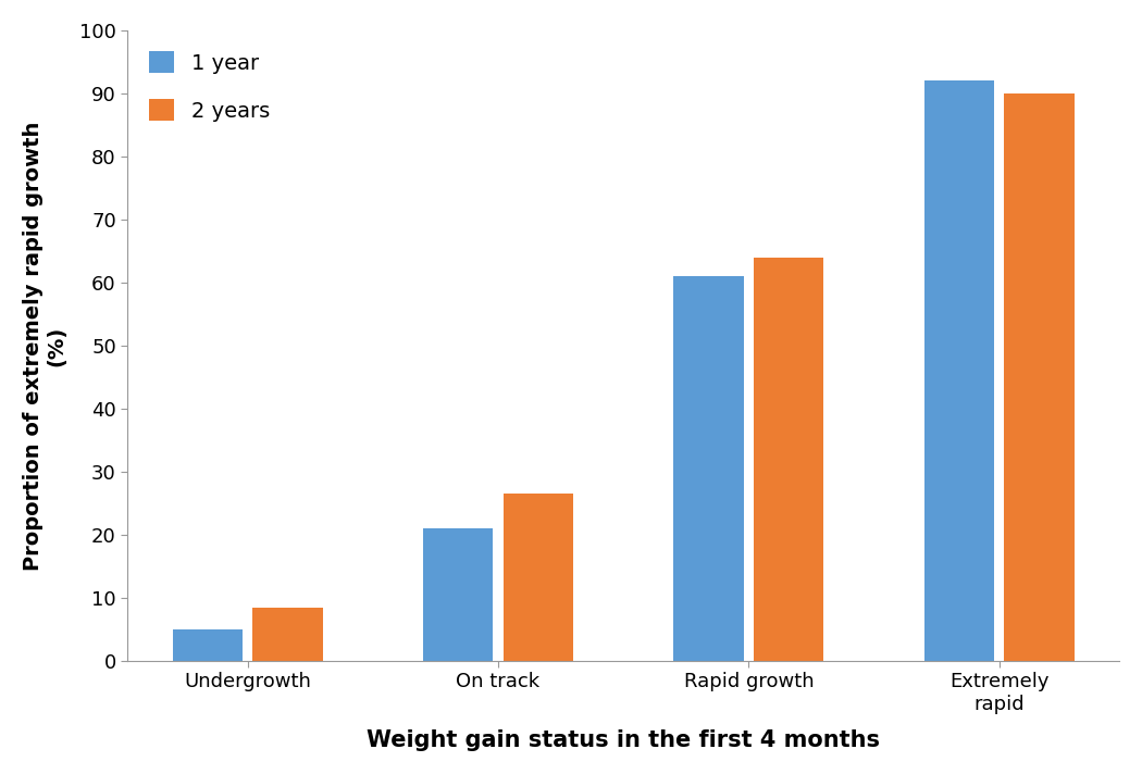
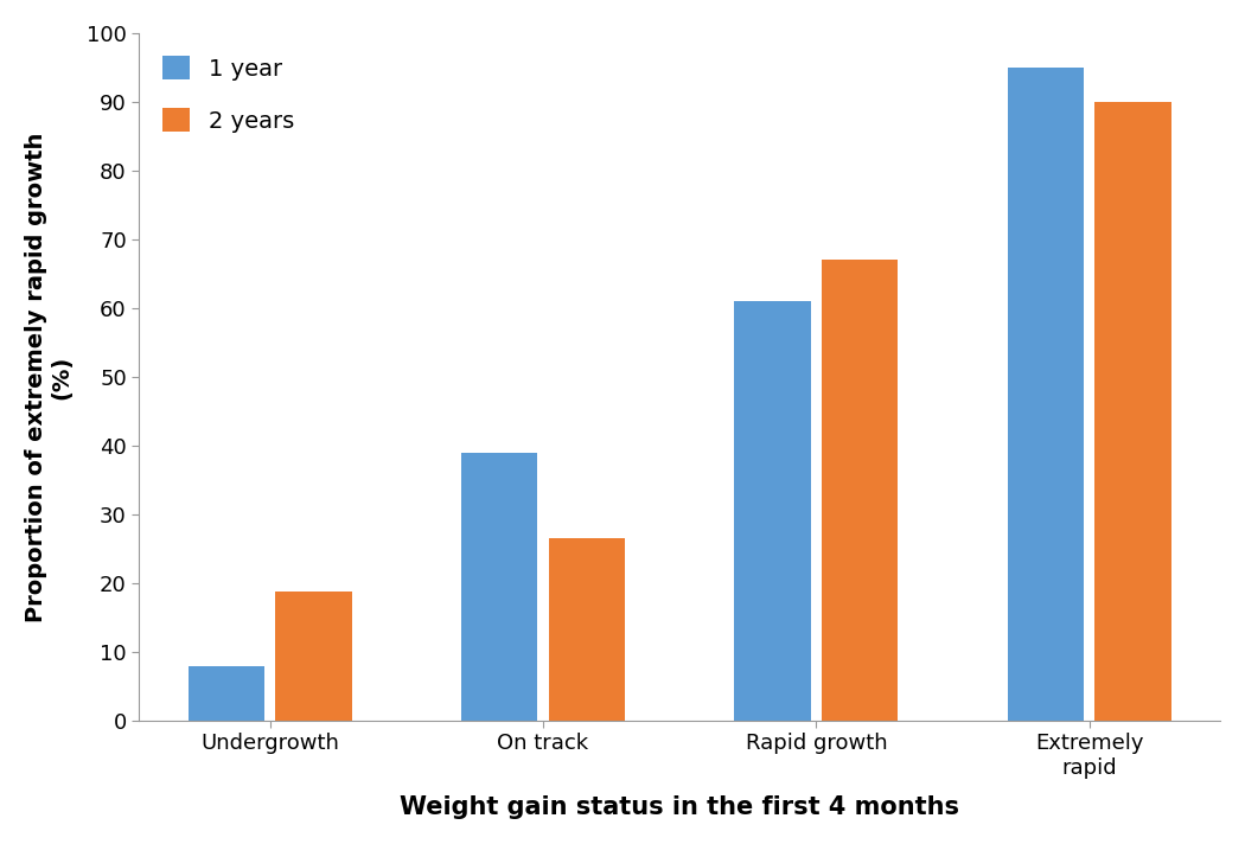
1 year/Undergrowth: 5 -> 8
2 years/Undergrowth: 8.5 -> 18.8
1 year/On track: 21 -> 39
2 years/Rapid growth: 64.0 -> 67.0
1 year/Extremely rapid: 92 -> 95
